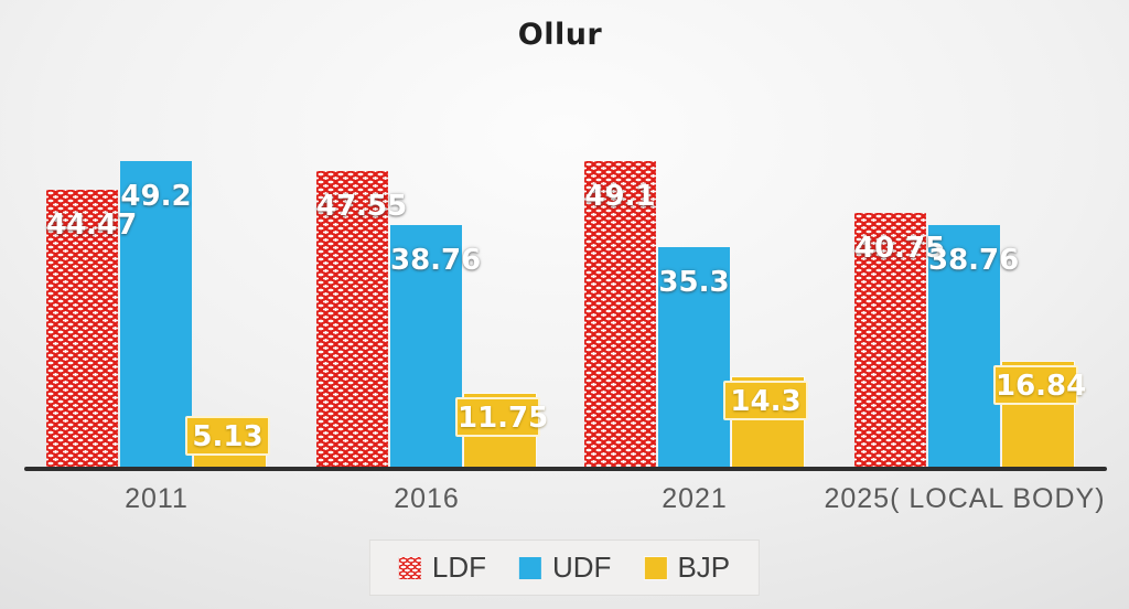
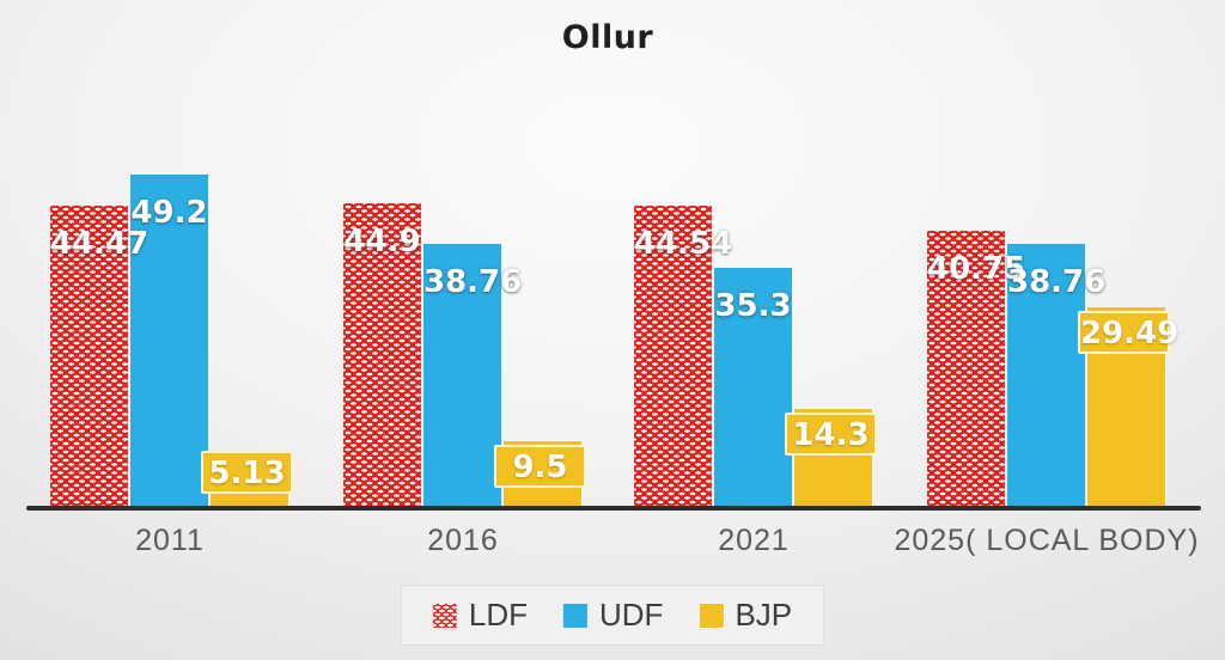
LDF/2016: 47.55 -> 44.9
BJP/2016: 11.75 -> 9.5
LDF/2021: 49.1 -> 44.54
BJP/2025( LOCAL BODY): 16.84 -> 29.49
